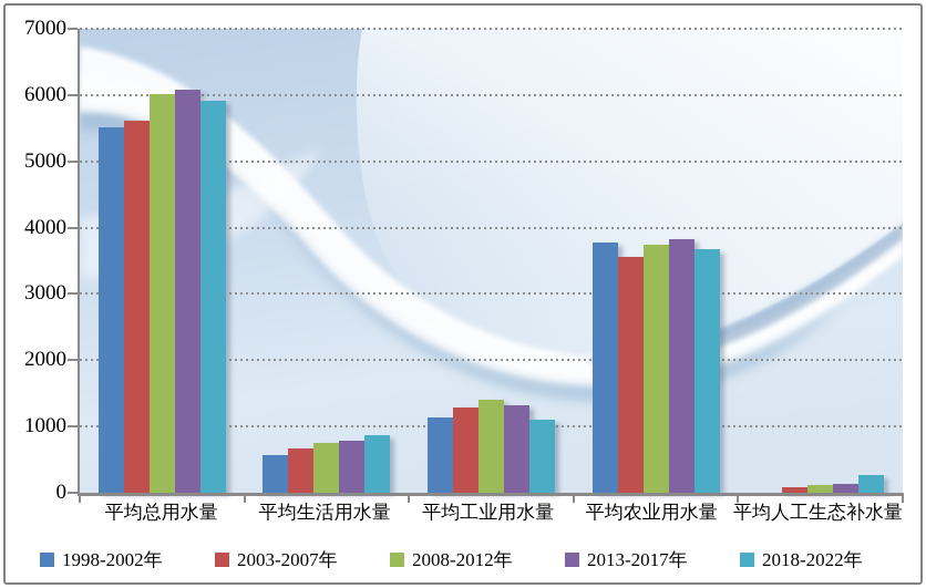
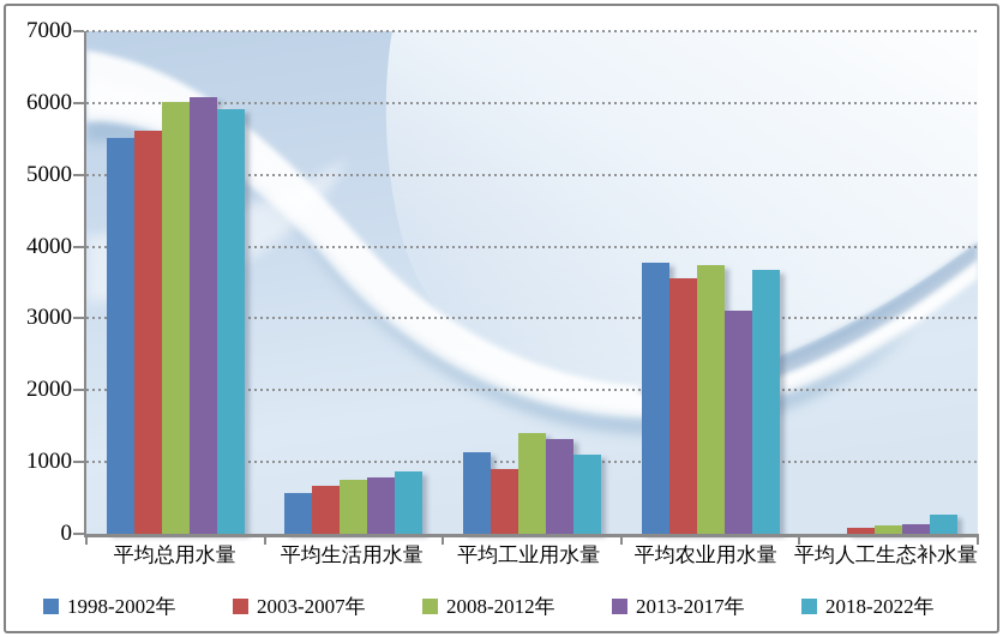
2003-2007年/平均工业用水量: 1300 -> 900
2013-2017年/平均农业用水量: 3800 -> 3100
